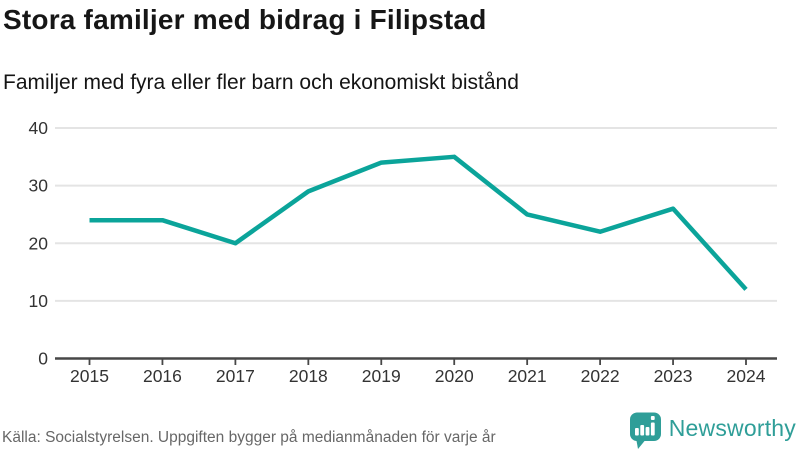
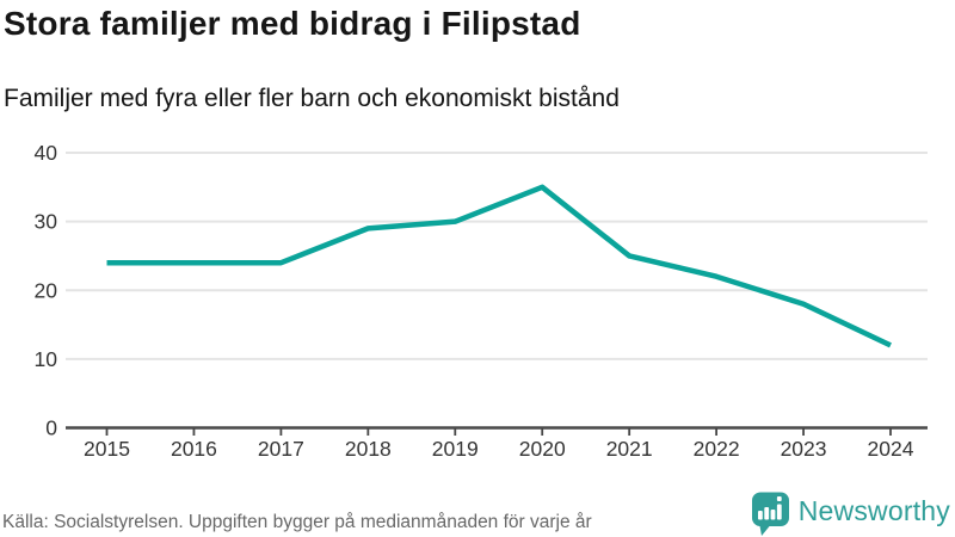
2017: 20 -> 24
2019: 34 -> 30
2023: 26 -> 18
